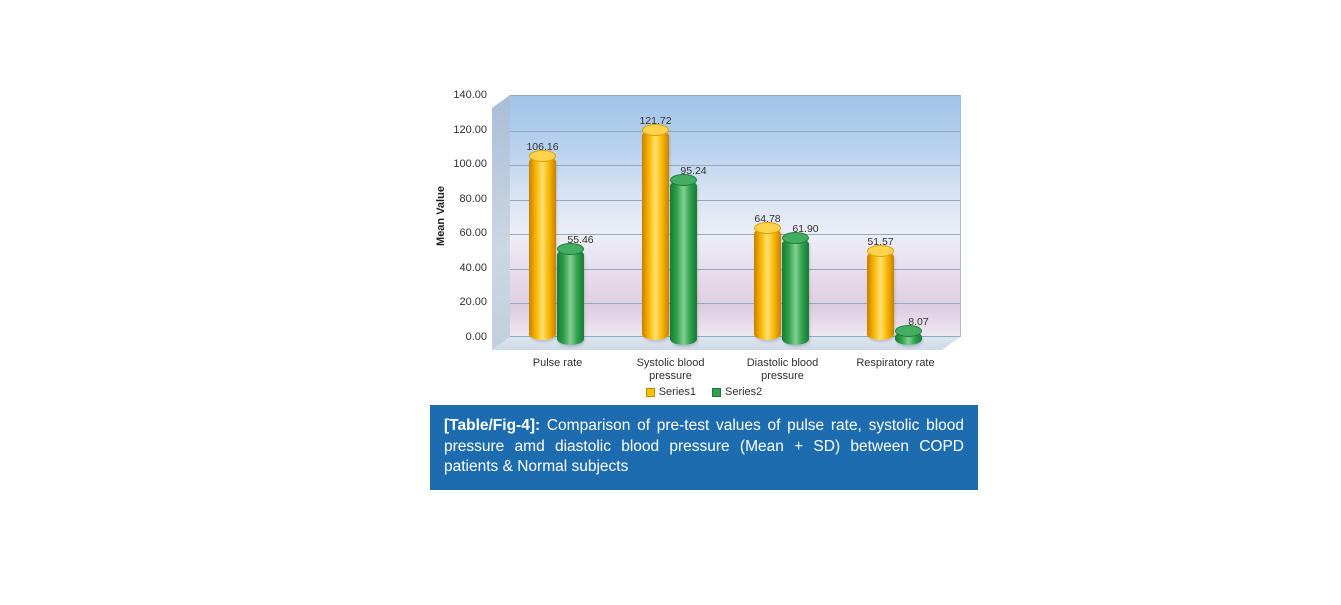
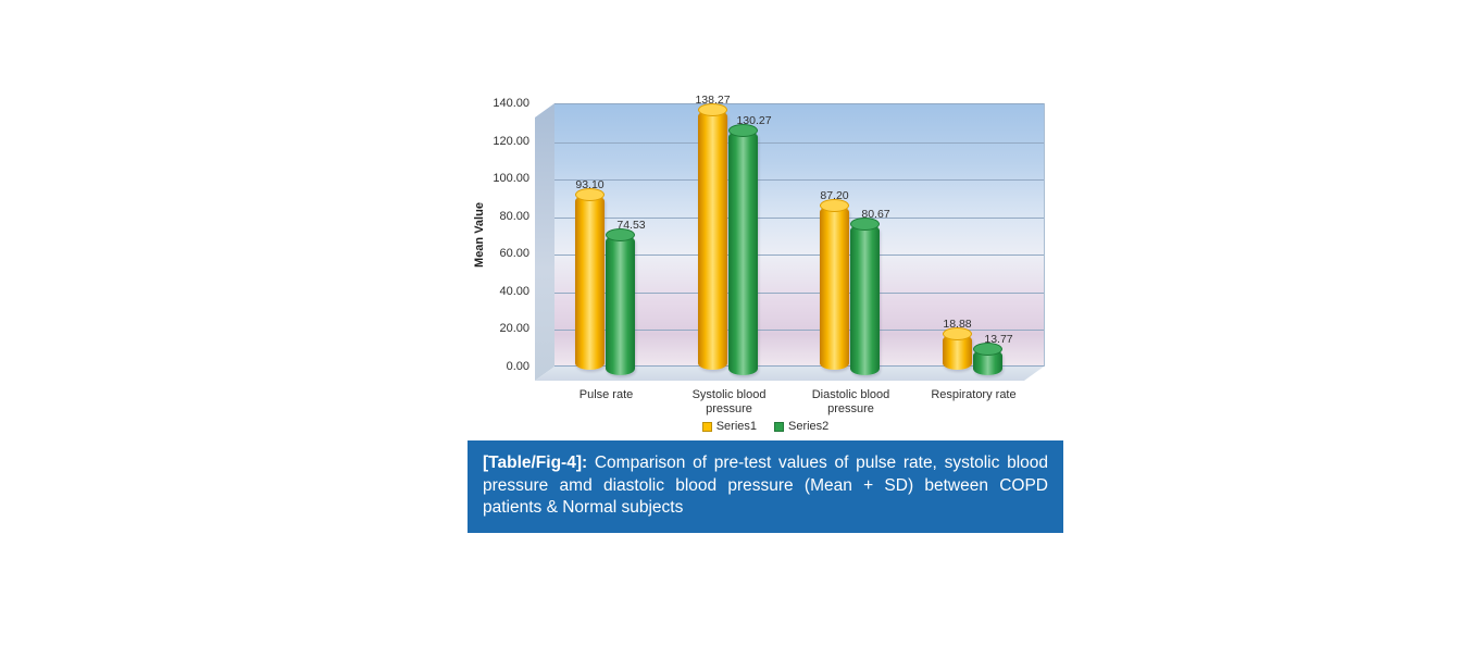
Series1/Pulse rate: 106.16 -> 93.10
Series2/Pulse rate: 55.46 -> 74.53
Series1/Systolic blood pressure: 121.72 -> 138.27
Series2/Systolic blood pressure: 95.24 -> 130.27
Series1/Diastolic blood pressure: 64.78 -> 87.20
Series2/Diastolic blood pressure: 61.90 -> 80.67
Series1/Respiratory rate: 51.57 -> 18.88
Series2/Respiratory rate: 8.07 -> 13.77
